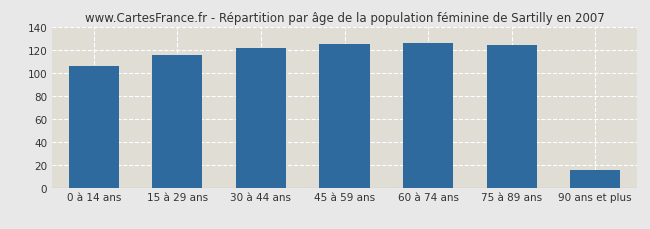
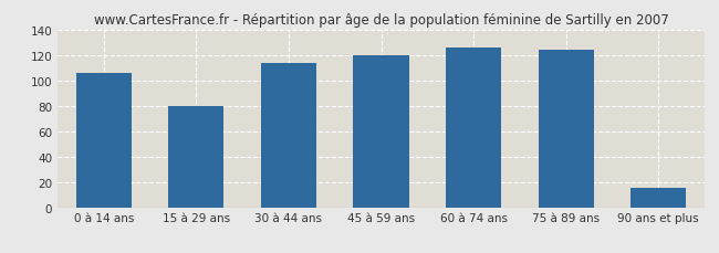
15 à 29 ans: 115 -> 80
30 à 44 ans: 121 -> 114
45 à 59 ans: 125 -> 120
